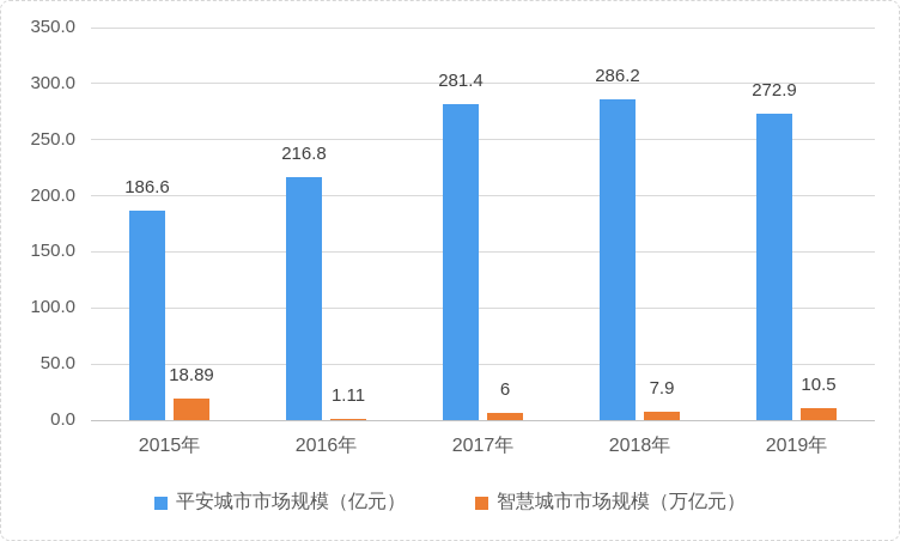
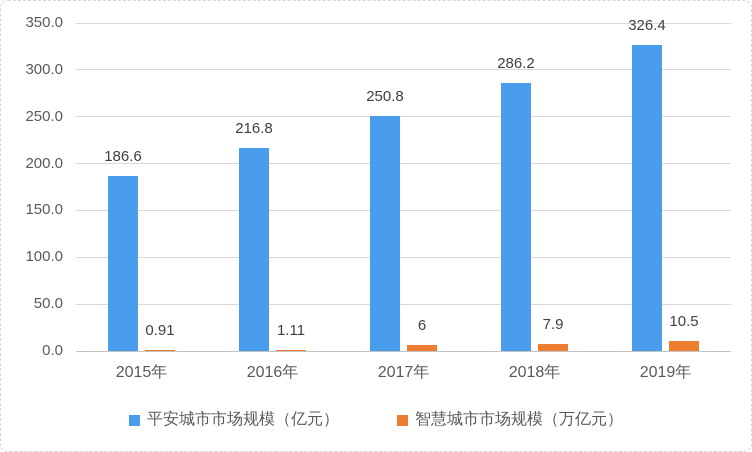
智慧城市市场规模（万亿元）/2015年: 18.89 -> 0.91
平安城市市场规模（亿元）/2017年: 281.4 -> 250.8
平安城市市场规模（亿元）/2019年: 272.9 -> 326.4
